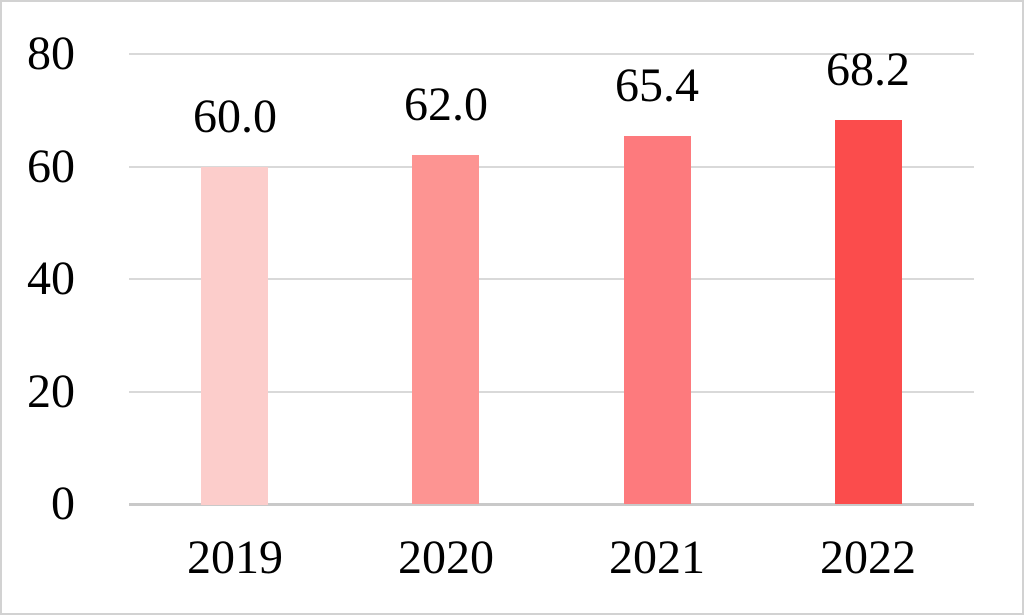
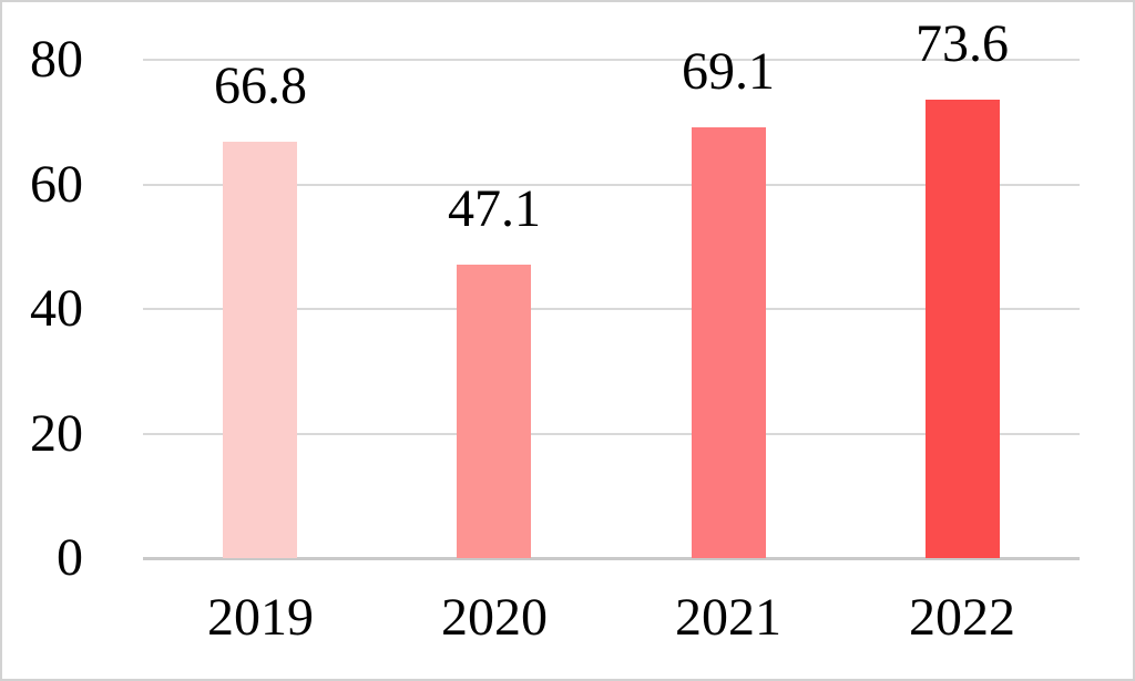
2019: 60.0 -> 66.8
2020: 62.0 -> 47.1
2021: 65.4 -> 69.1
2022: 68.2 -> 73.6
